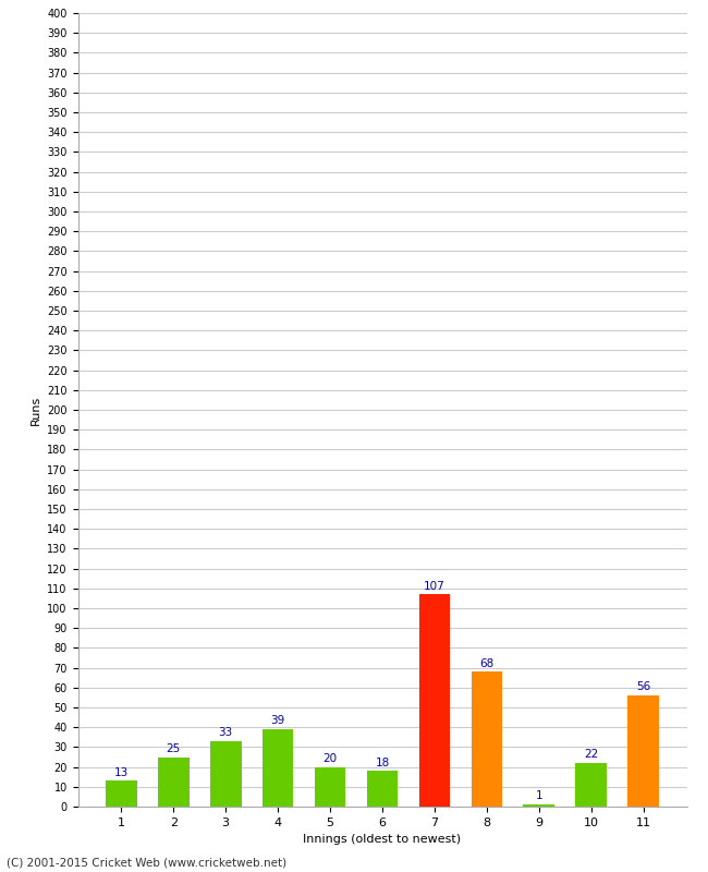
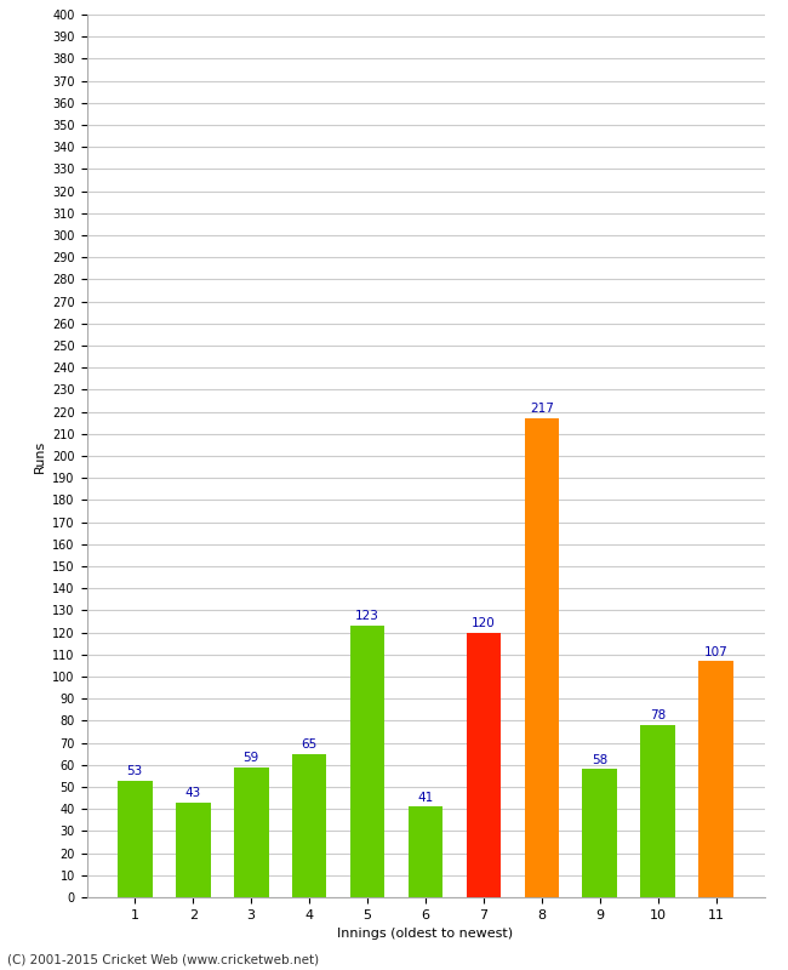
1: 13 -> 53
2: 25 -> 43
3: 33 -> 59
4: 39 -> 65
5: 20 -> 123
6: 18 -> 41
7: 107 -> 120
8: 68 -> 217
9: 1 -> 58
10: 22 -> 78
11: 56 -> 107
